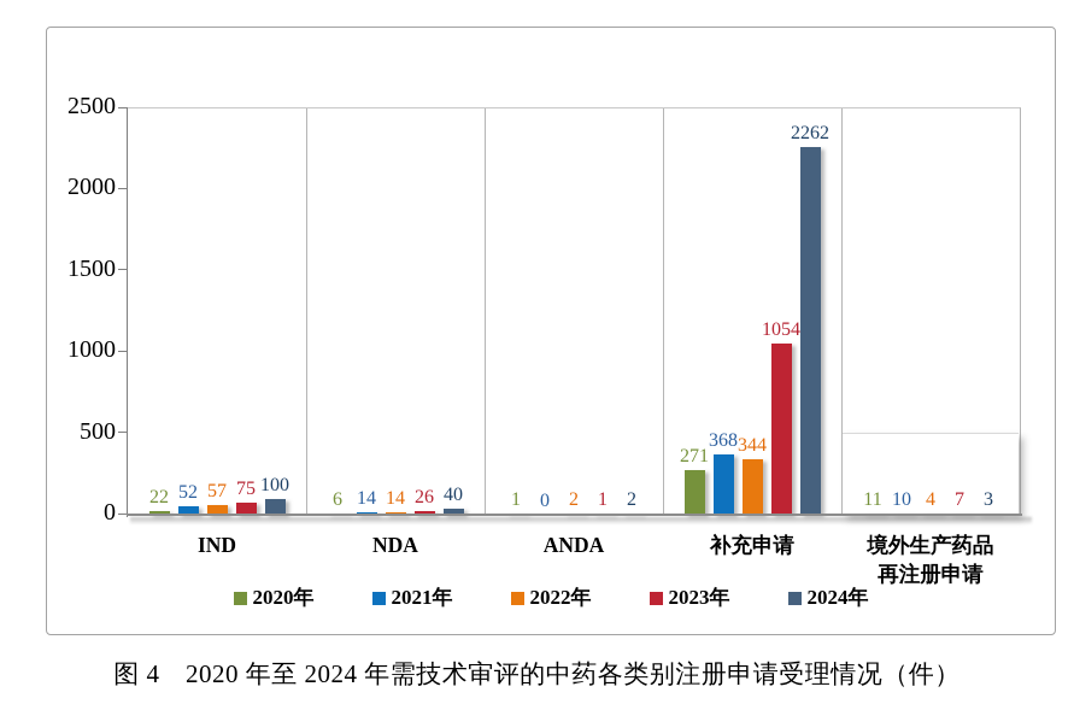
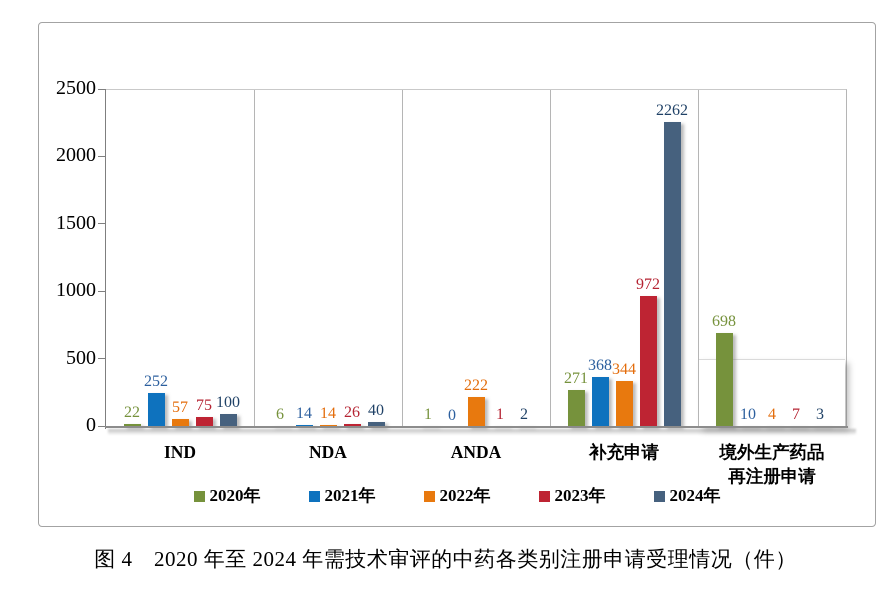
2021年/IND: 52 -> 252
2022年/ANDA: 2 -> 222
2023年/补充申请: 1054 -> 972
2020年/境外生产药品 再注册申请: 11 -> 698
